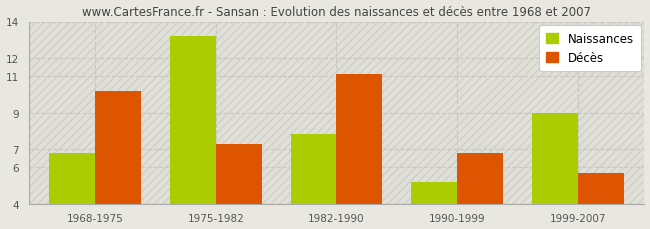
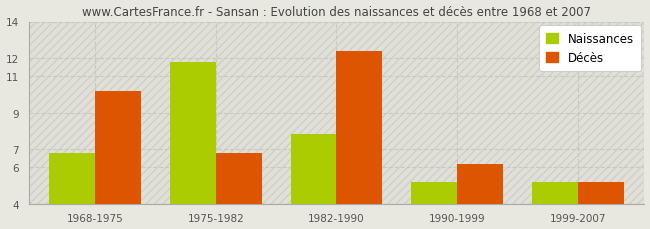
Naissances/1975-1982: 13.2 -> 11.8
Décès/1975-1982: 7.3 -> 6.8
Décès/1982-1990: 11.1 -> 12.4
Décès/1990-1999: 6.8 -> 6.2
Naissances/1999-2007: 9.0 -> 5.2
Décès/1999-2007: 5.7 -> 5.2
